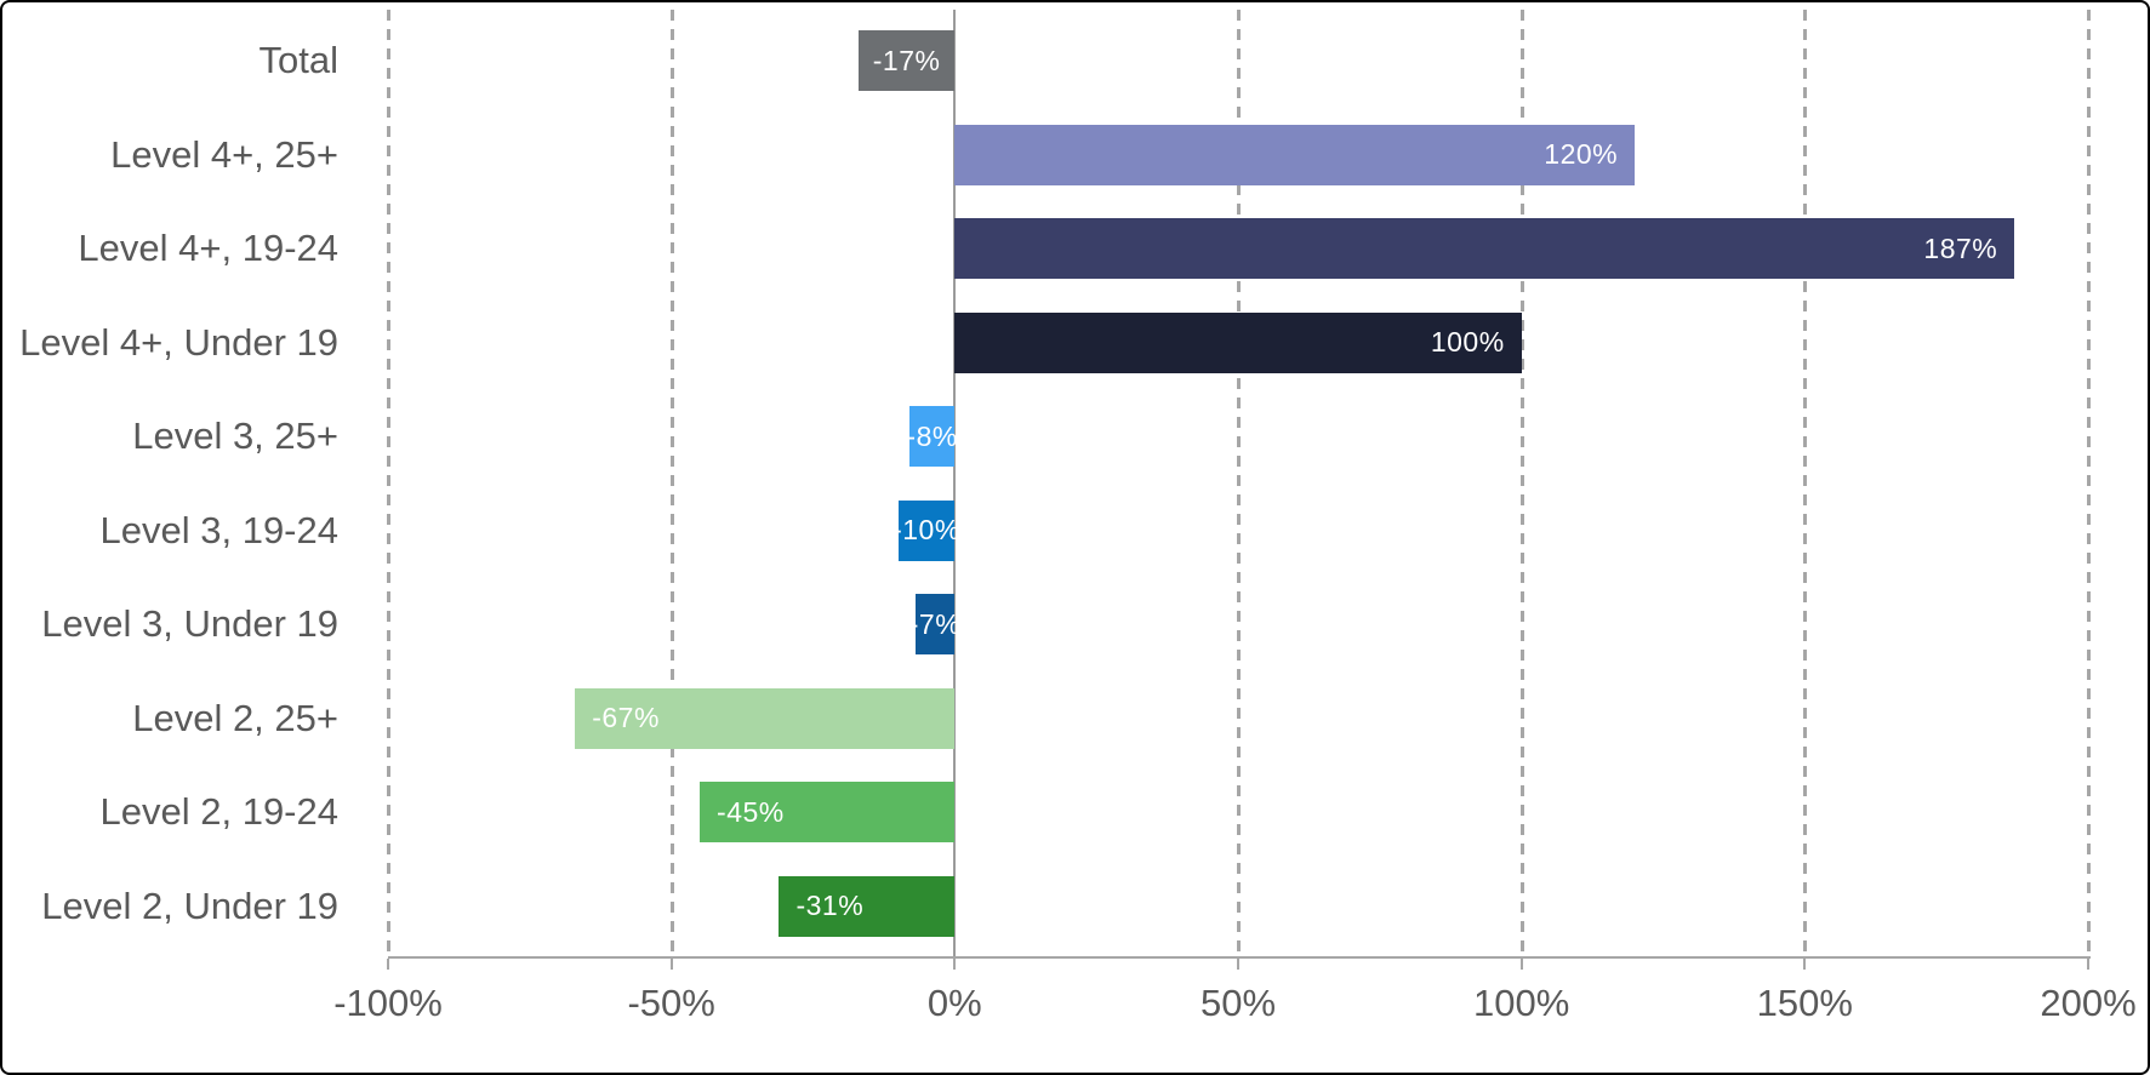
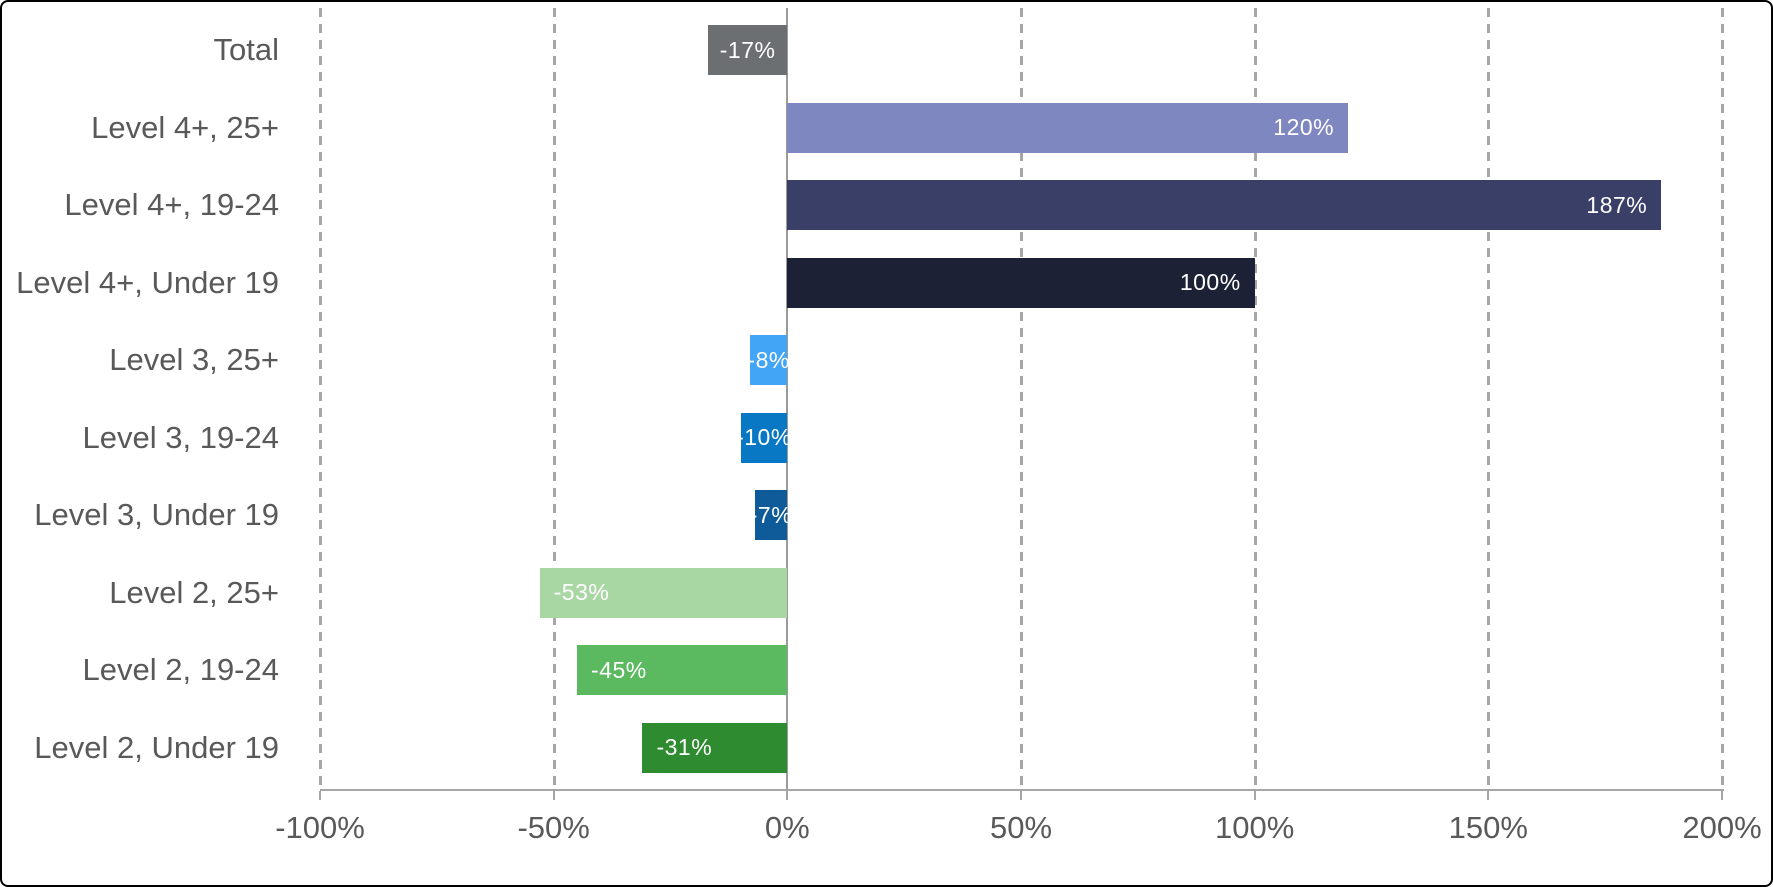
Level 2, 25+: -67% -> -53%
